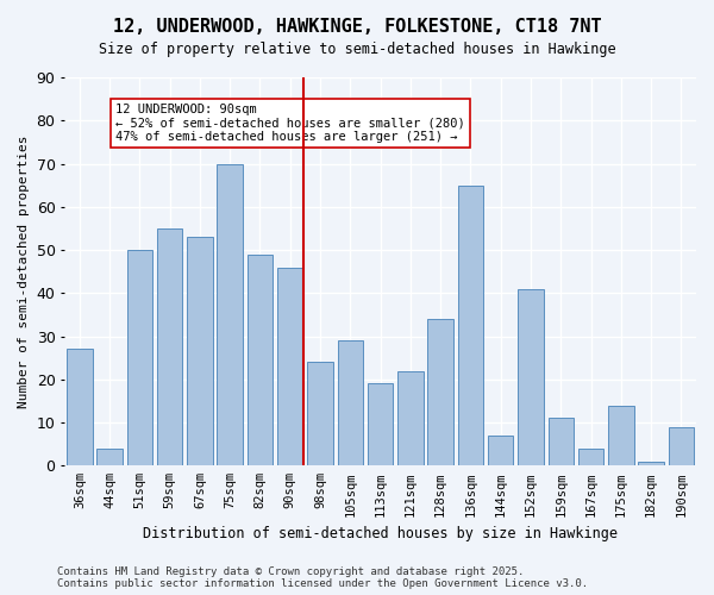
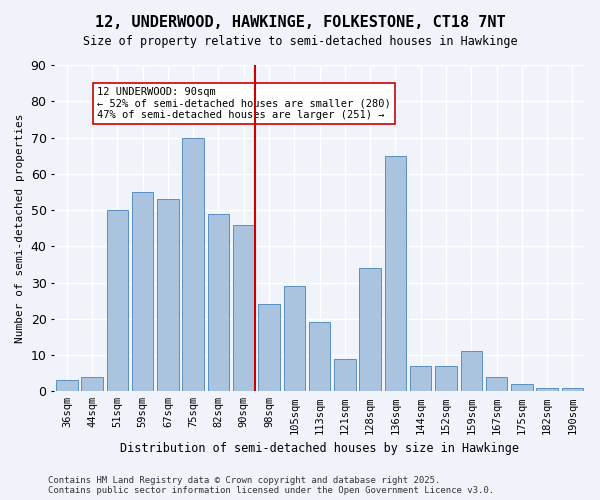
36sqm: 27 -> 3
121sqm: 22 -> 9
152sqm: 41 -> 7
175sqm: 14 -> 2
190sqm: 9 -> 1
